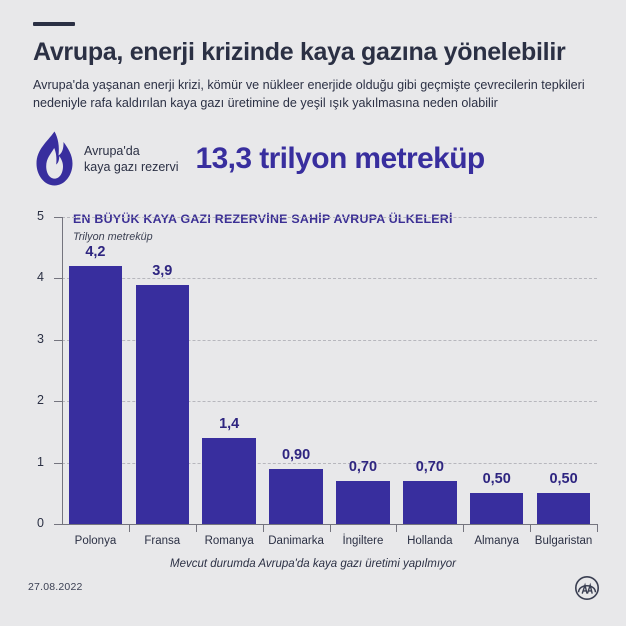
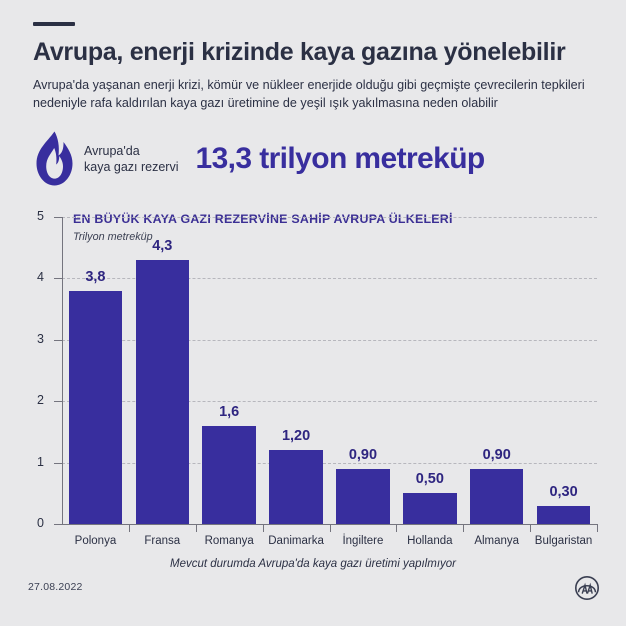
Polonya: 4,2 -> 3,8
Fransa: 3,9 -> 4,3
Romanya: 1,4 -> 1,6
Danimarka: 0,90 -> 1,20
İngiltere: 0,70 -> 0,90
Hollanda: 0,70 -> 0,50
Almanya: 0,50 -> 0,90
Bulgaristan: 0,50 -> 0,30
